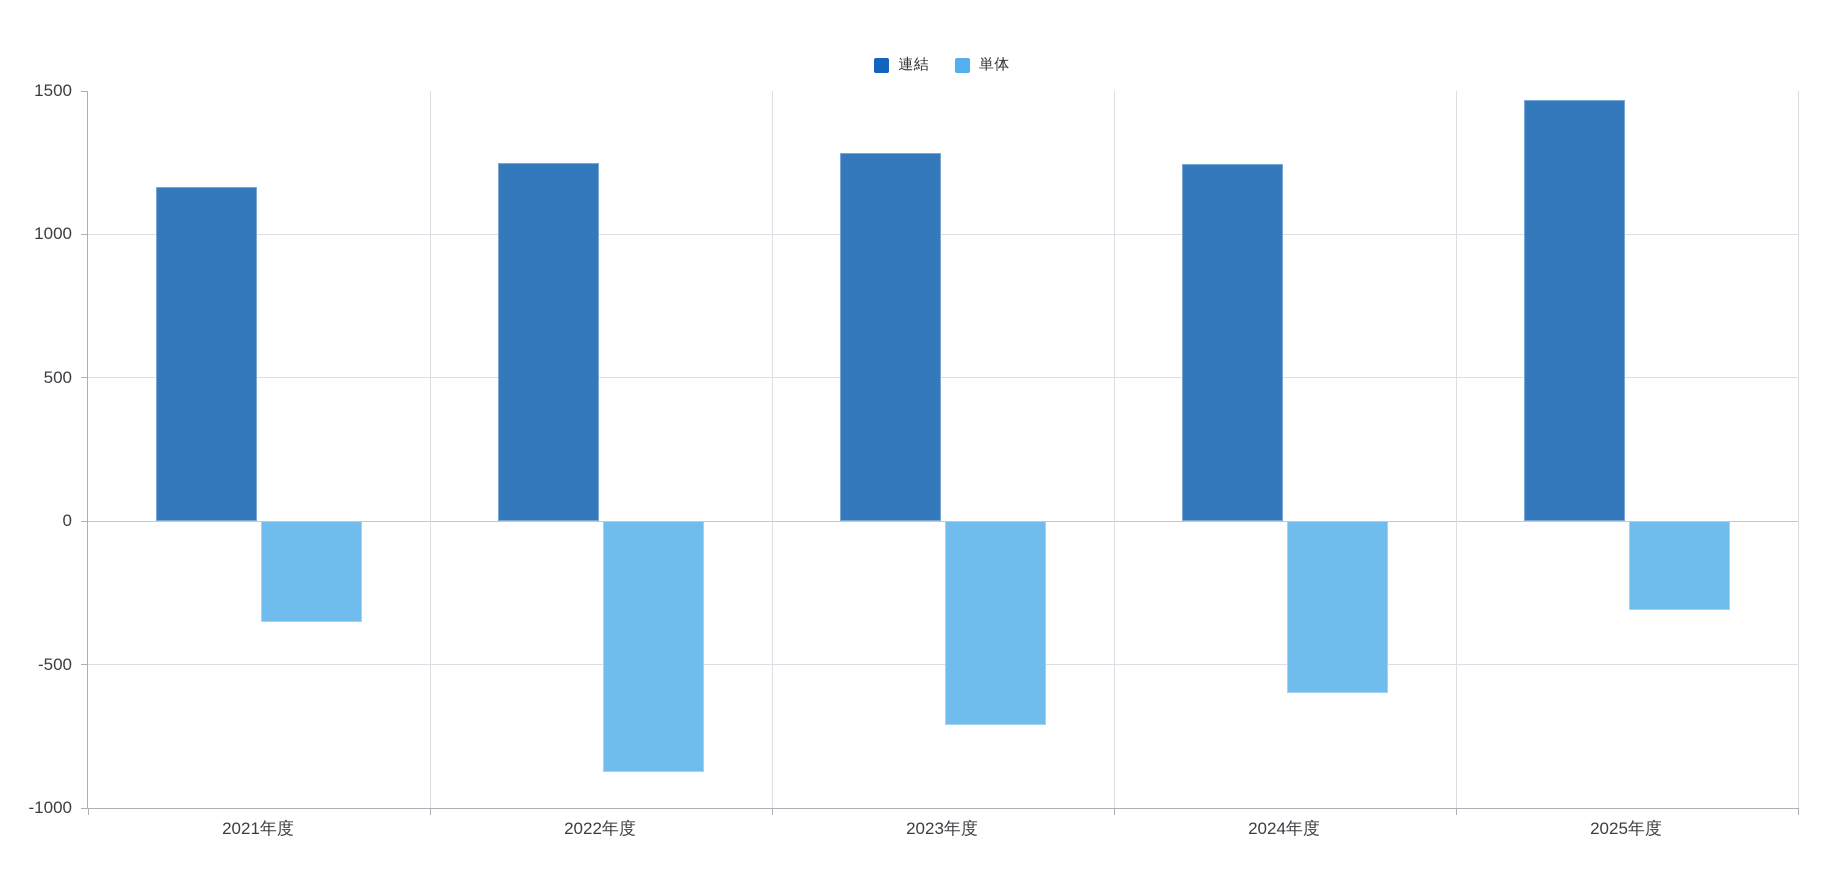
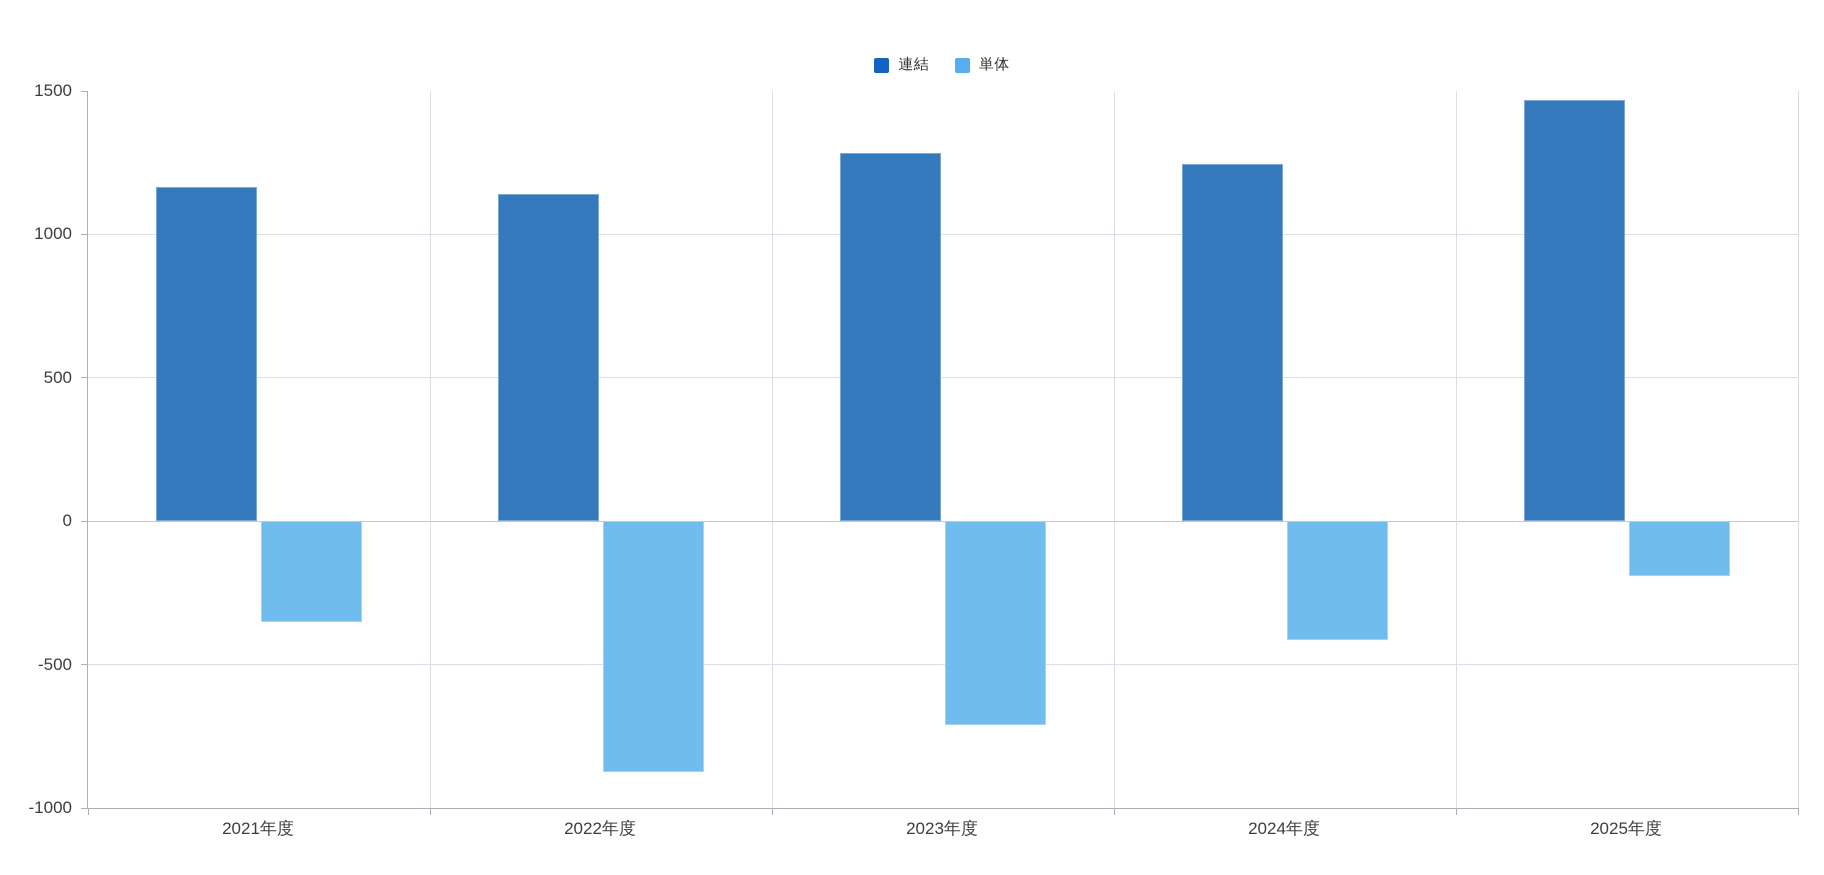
連結/2022年度: 1250 -> 1140
単体/2024年度: -600 -> -420
単体/2025年度: -310 -> -190
